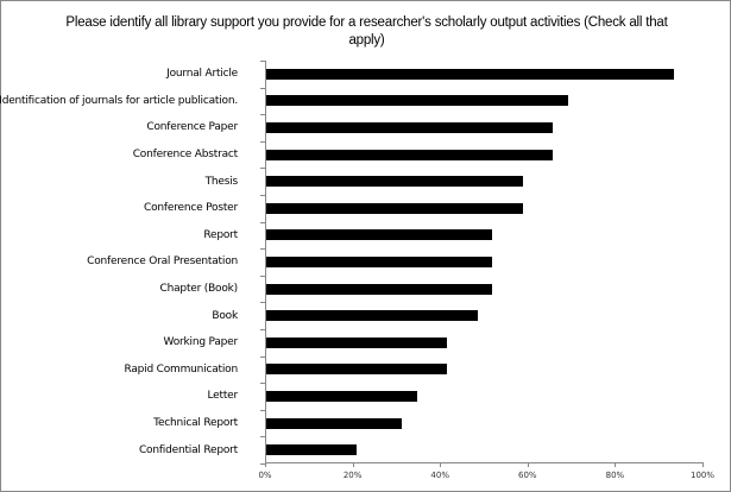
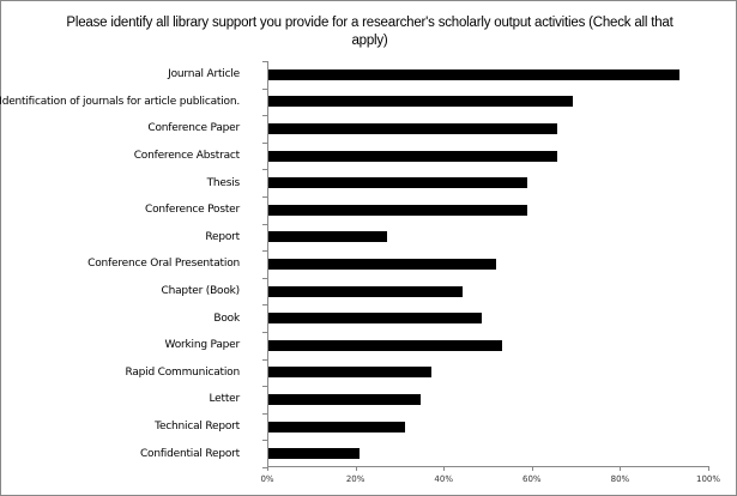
Report: 52% -> 27%
Chapter (Book): 52% -> 44%
Working Paper: 41% -> 53%
Rapid Communication: 41% -> 37%
